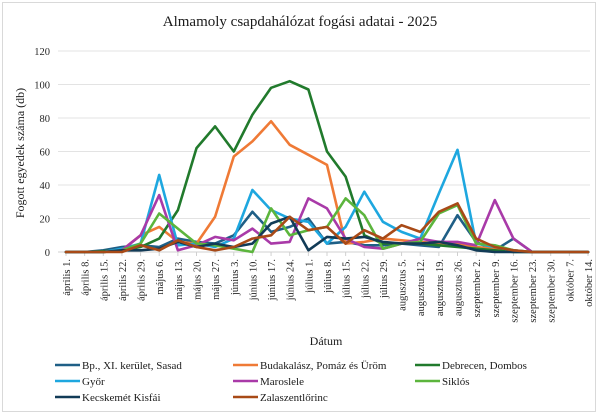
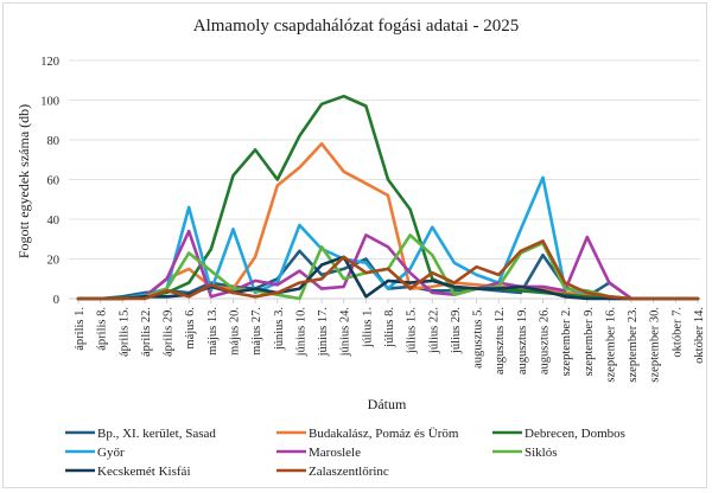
Győr/május 20.: 5 -> 35
Maroslele/július 15.: 8 -> 13
